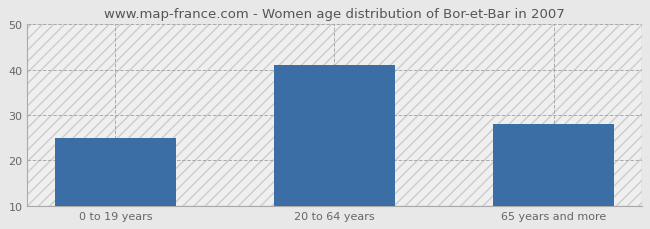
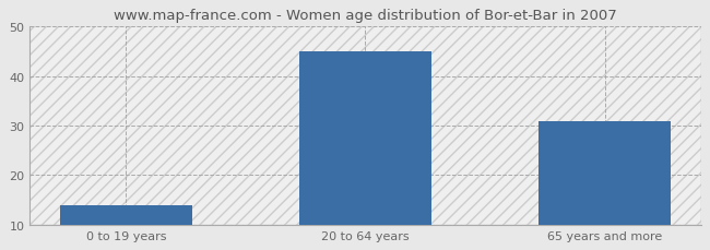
0 to 19 years: 25 -> 14
20 to 64 years: 41 -> 45
65 years and more: 28 -> 31
